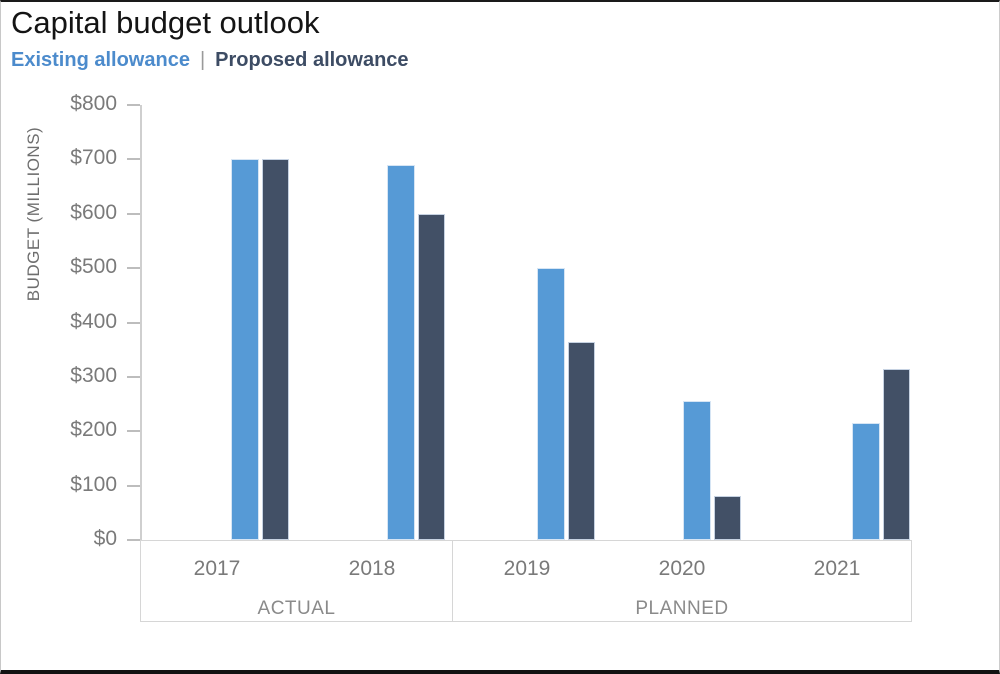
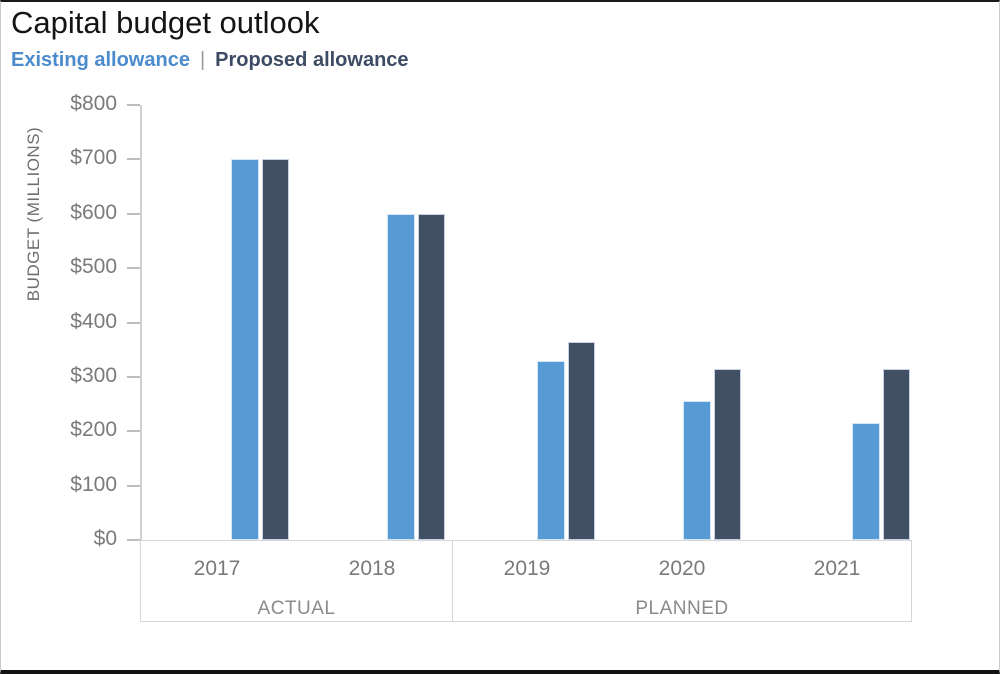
Existing allowance/2018: $690 -> $600
Existing allowance/2019: $500 -> $330
Proposed allowance/2020: $80 -> $320
